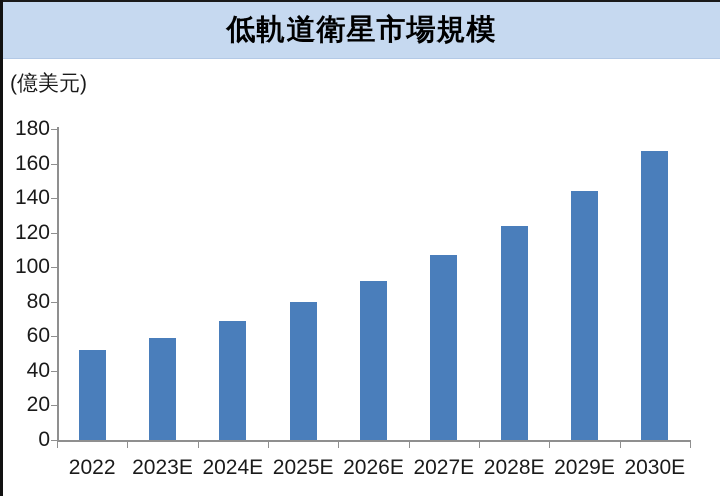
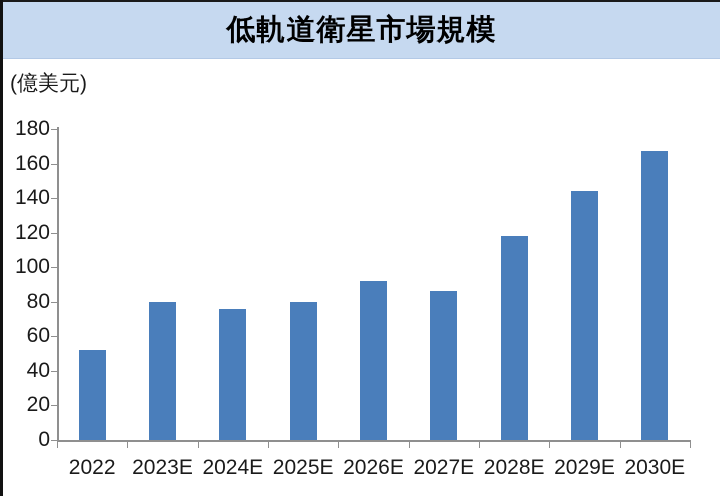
2023E: 59 -> 80
2024E: 69 -> 76
2027E: 107 -> 86
2028E: 124 -> 118
